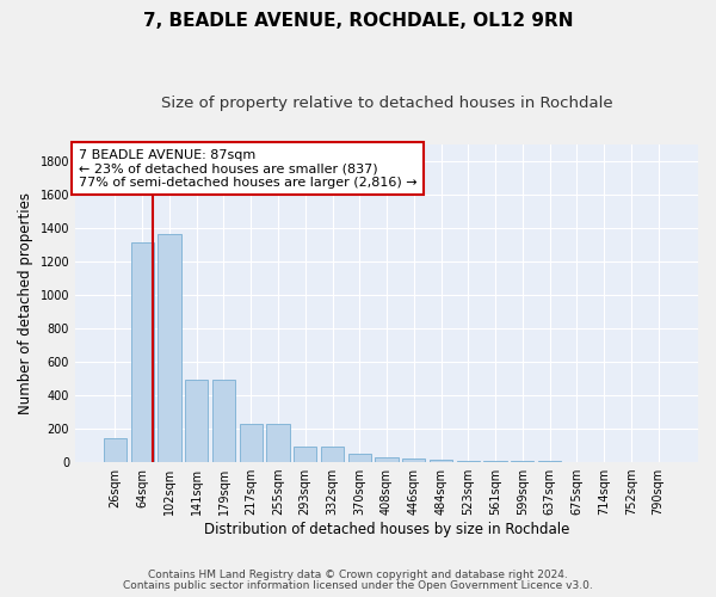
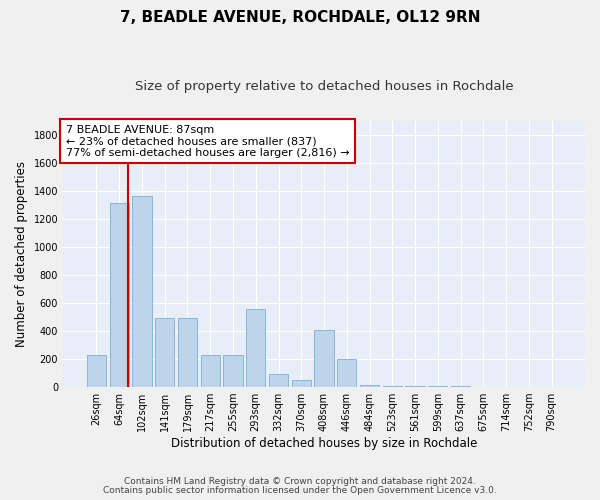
26sqm: 140 -> 230
293sqm: 90 -> 560
408sqm: 30 -> 410
446sqm: 20 -> 200
